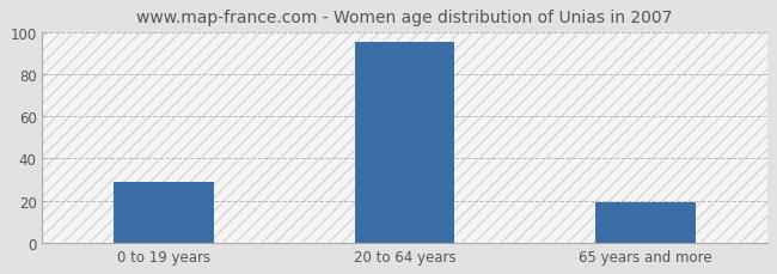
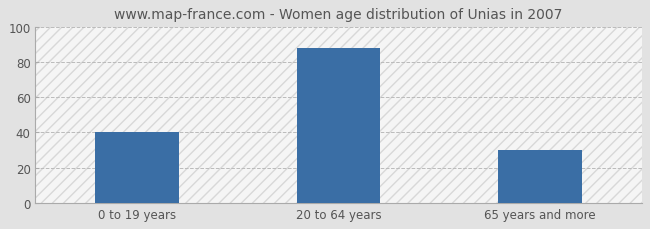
0 to 19 years: 29 -> 40
20 to 64 years: 95 -> 88
65 years and more: 19 -> 30
